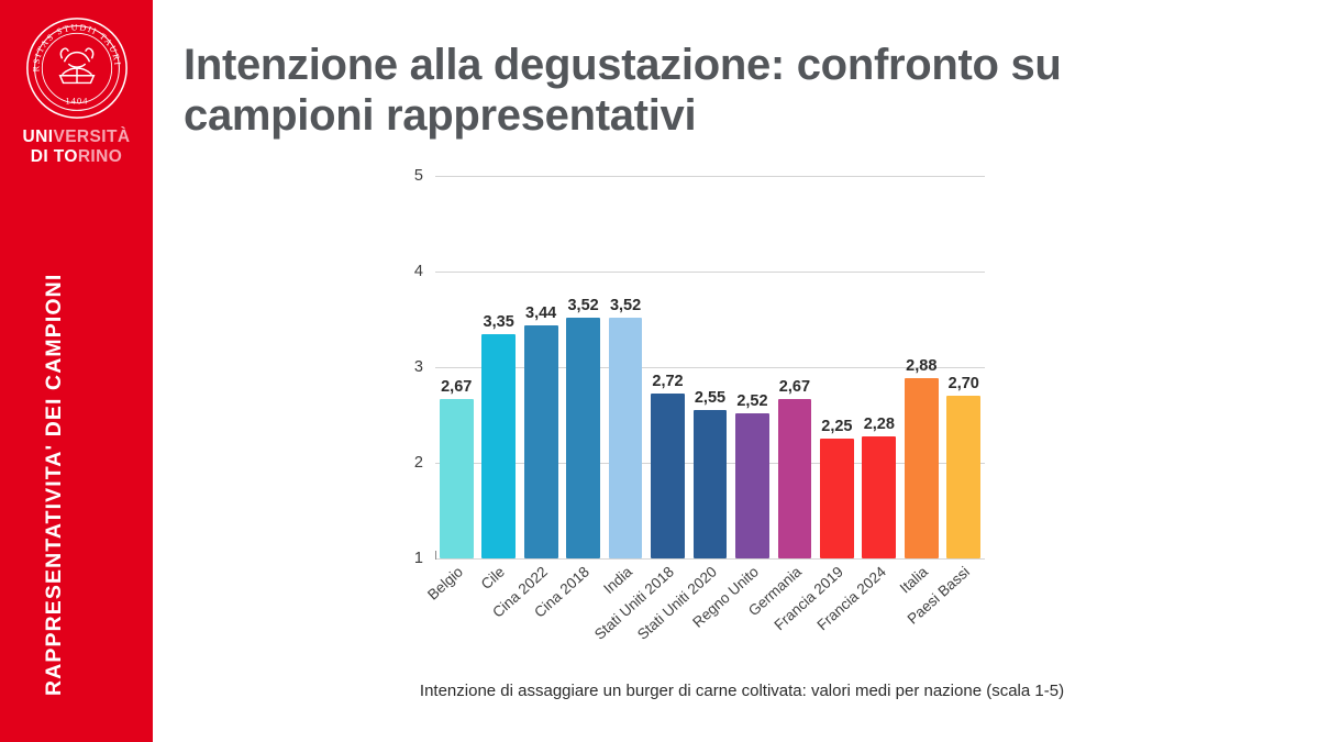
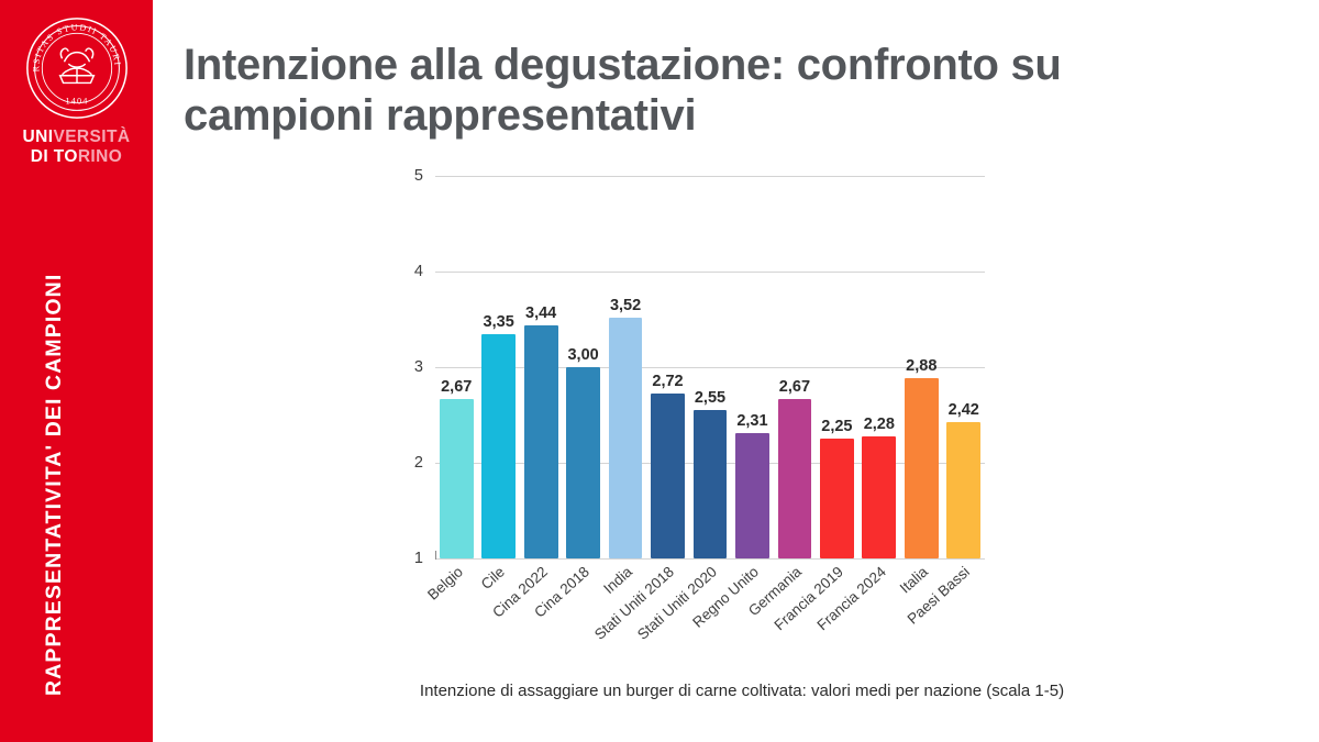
Cina 2018: 3,52 -> 3,00
Regno Unito: 2,52 -> 2,31
Paesi Bassi: 2,70 -> 2,42
